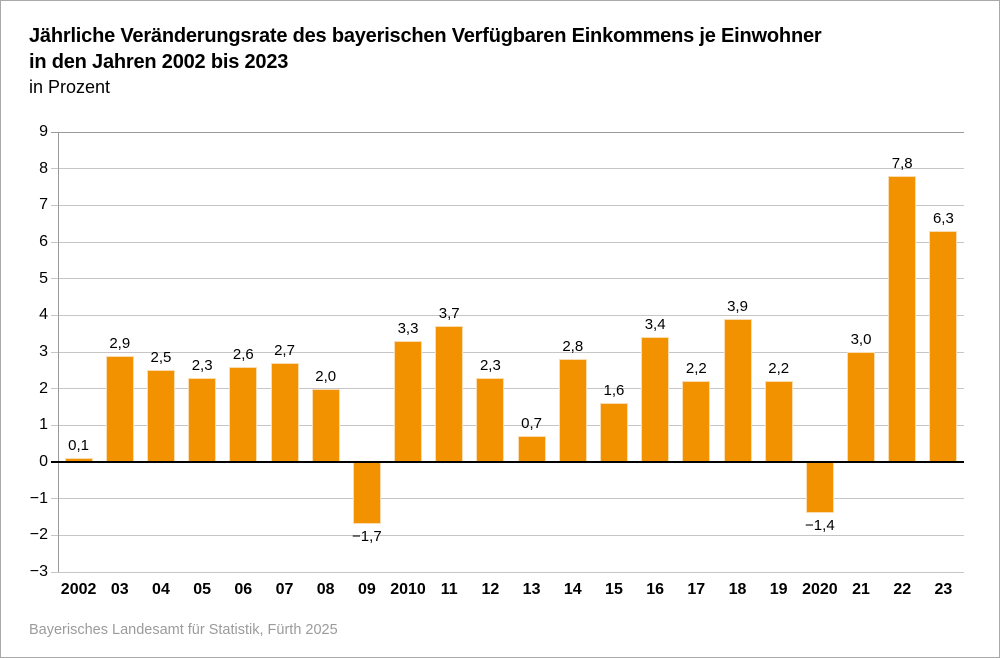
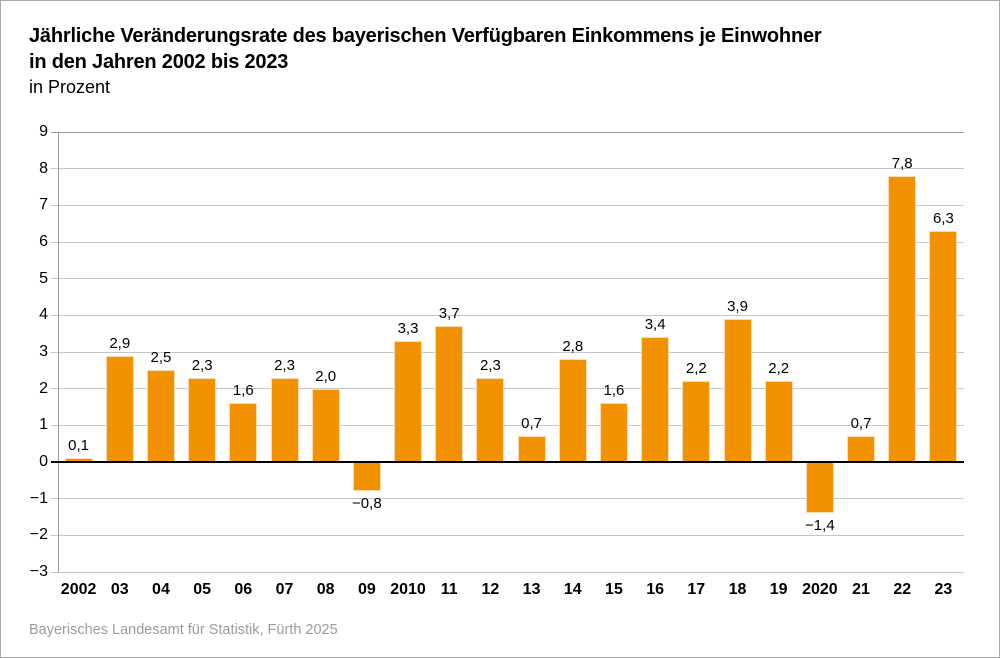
06: 2,6 -> 1,6
07: 2,7 -> 2,3
09: −1,7 -> −0,8
21: 3,0 -> 0,7
